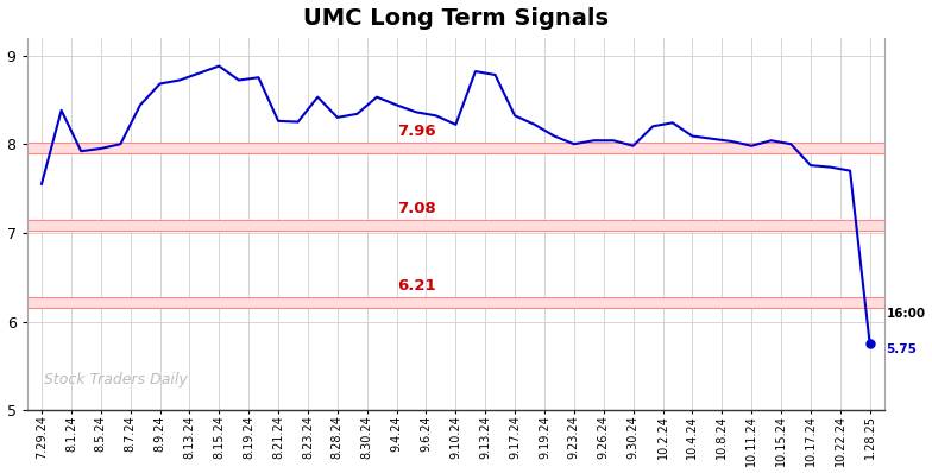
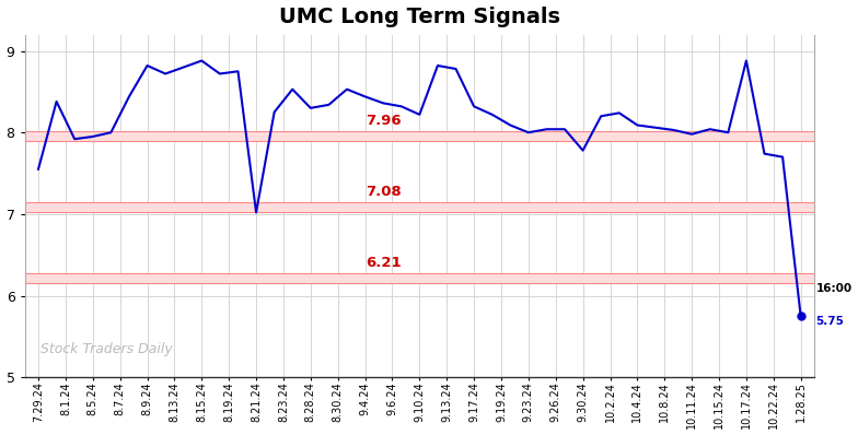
8.9.24: 8.68 -> 8.82
8.21.24: 8.26 -> 7.02
9.30.24: 7.98 -> 7.78
10.17.24: 7.76 -> 8.88
